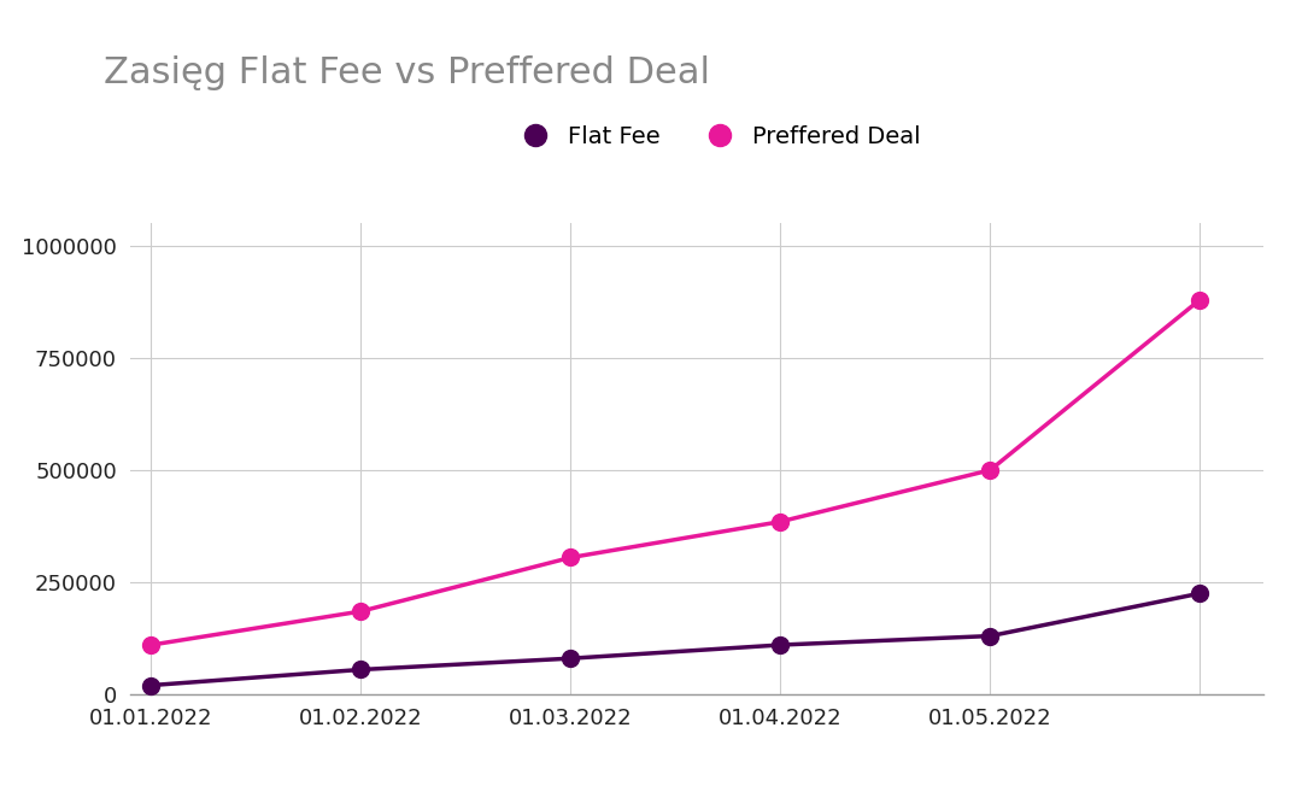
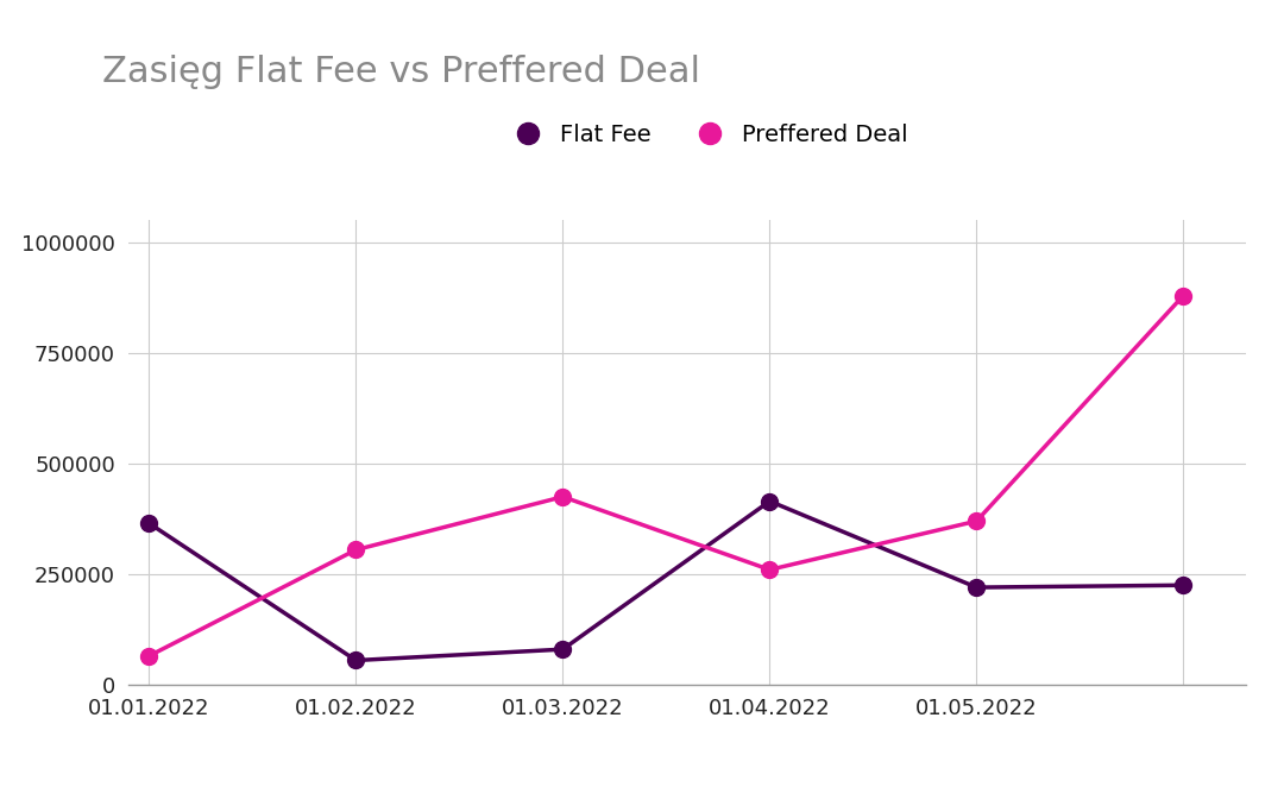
Flat Fee/01.01.2022: 20000 -> 365000
Preffered Deal/01.01.2022: 110000 -> 65000
Preffered Deal/01.02.2022: 185000 -> 305000
Preffered Deal/01.03.2022: 305000 -> 425000
Flat Fee/01.04.2022: 110000 -> 415000
Preffered Deal/01.04.2022: 385000 -> 260000
Flat Fee/01.05.2022: 130000 -> 220000
Preffered Deal/01.05.2022: 500000 -> 370000
